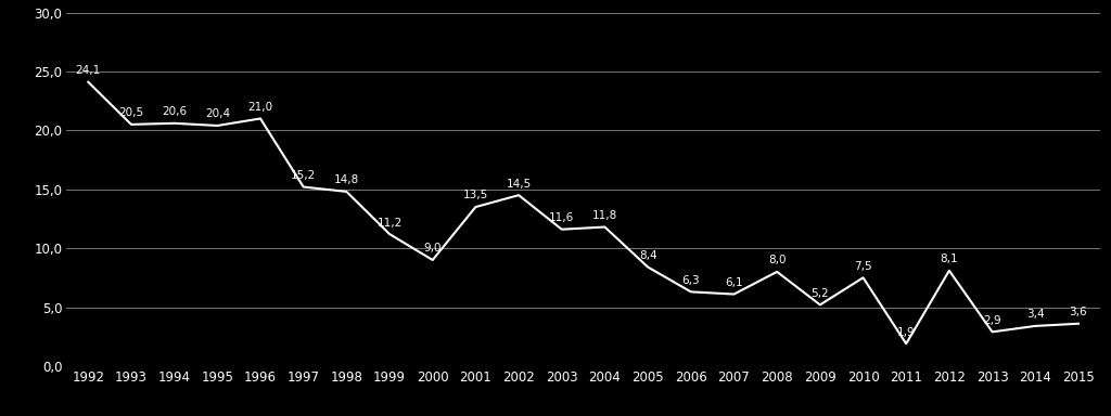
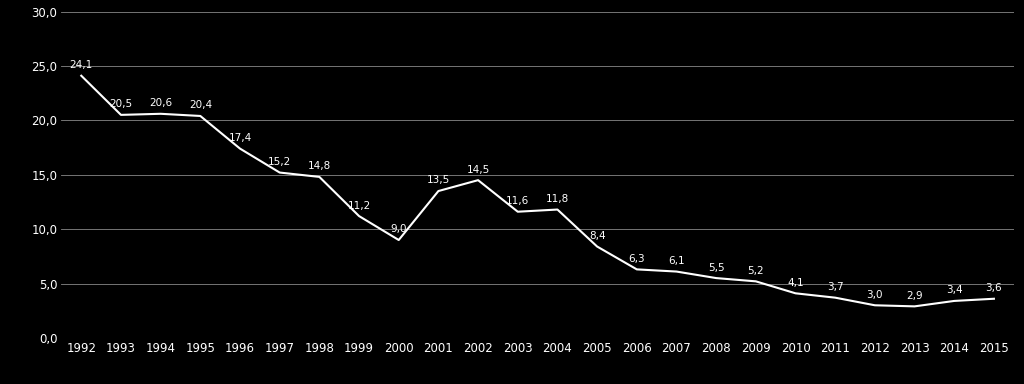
1996: 21,0 -> 17,4
2008: 8,0 -> 5,5
2010: 7,5 -> 4,1
2011: 1,9 -> 3,7
2012: 8,1 -> 3,0
